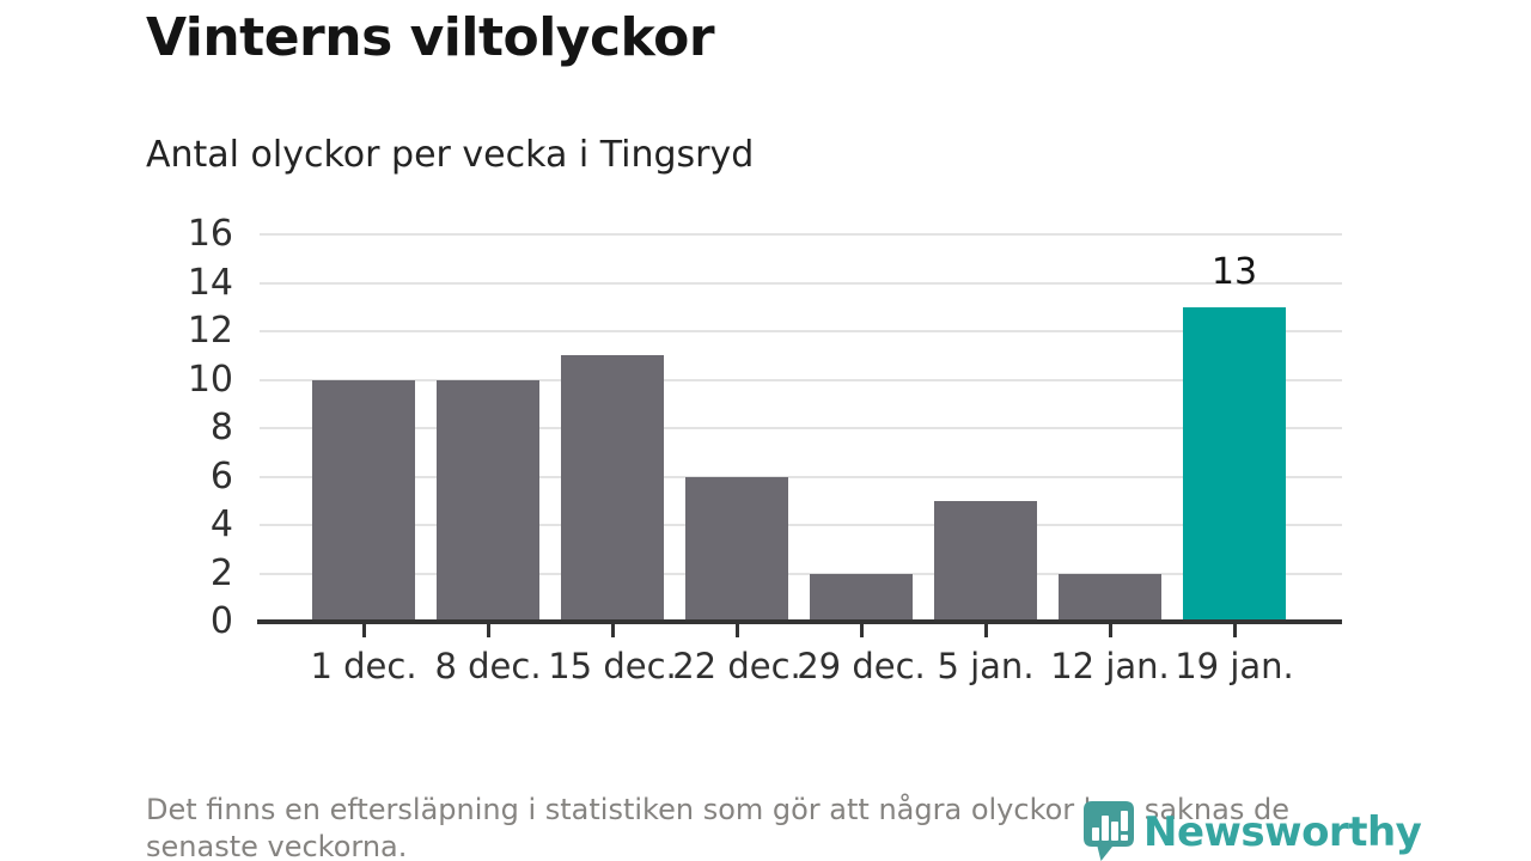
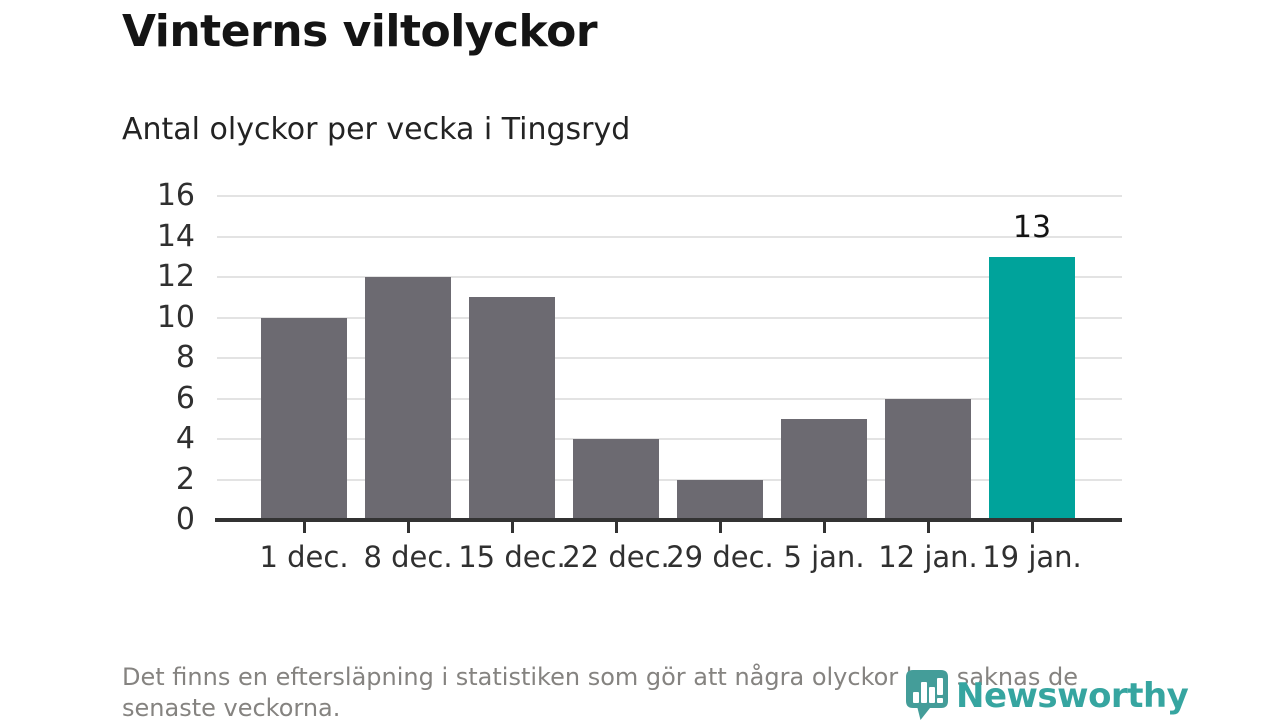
8 dec.: 10 -> 12
22 dec.: 6 -> 4
12 jan.: 2 -> 6
